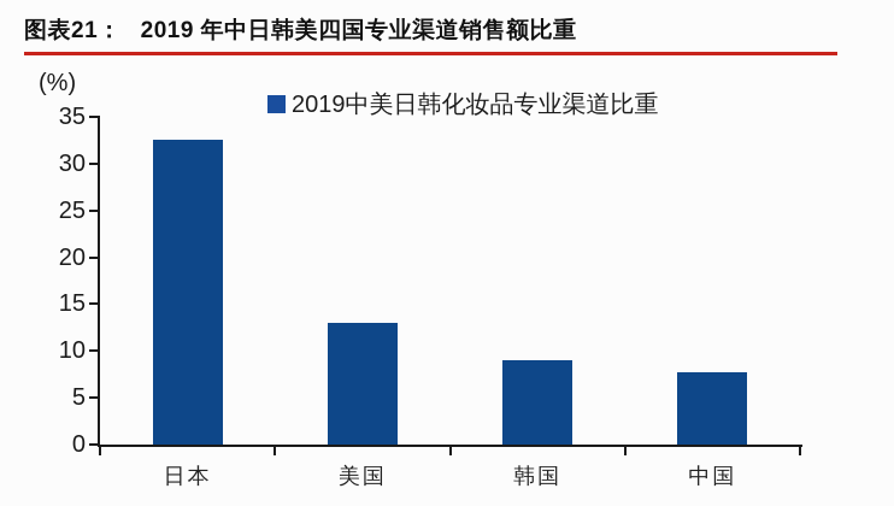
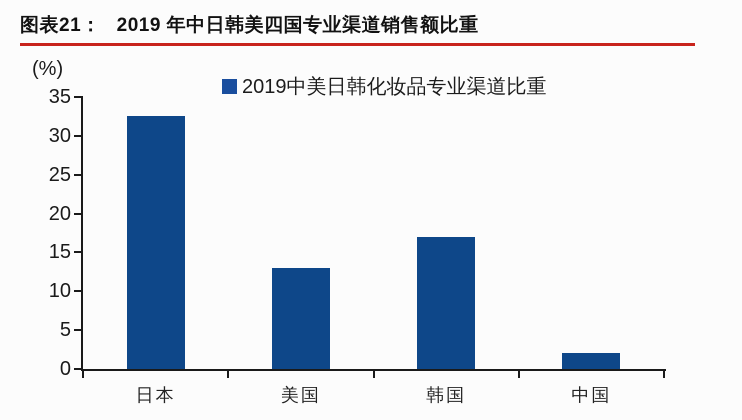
韩国: 9 -> 17
中国: 8 -> 2
